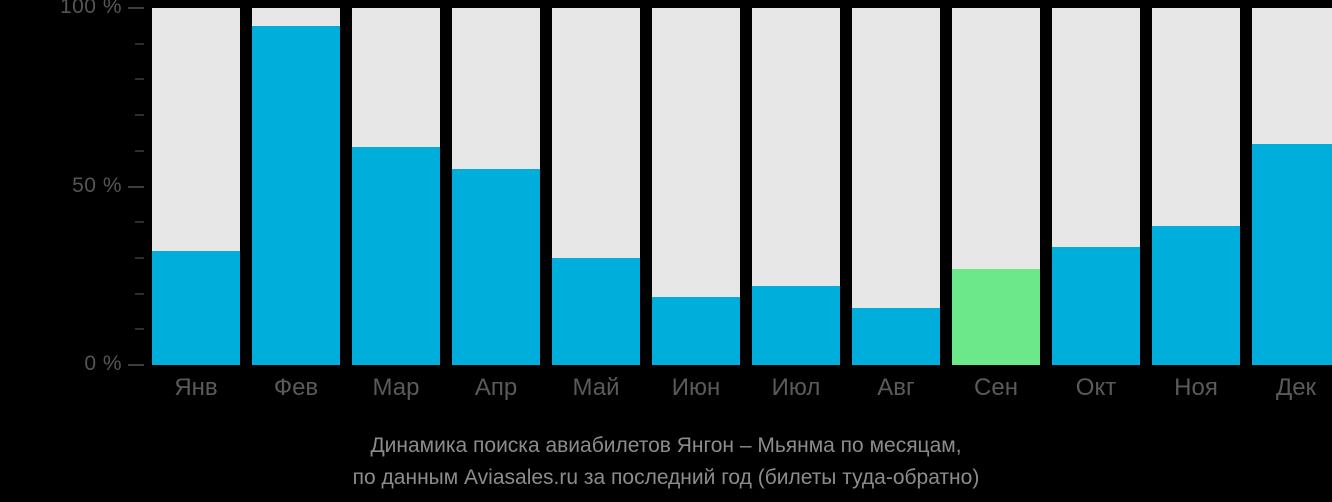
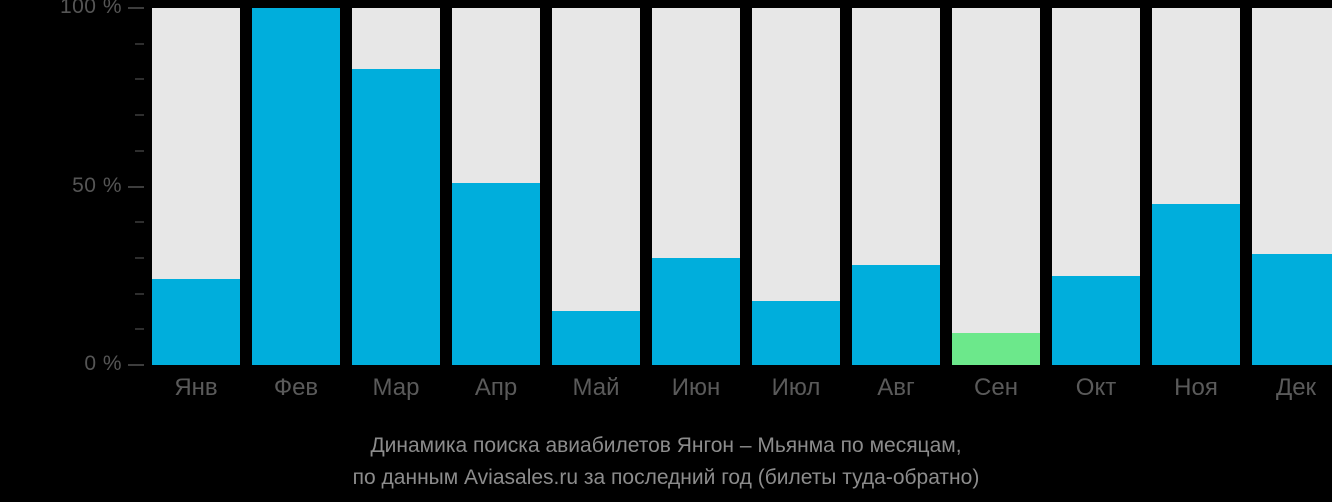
Янв: 32% -> 24%
Фев: 95% -> 100%
Мар: 61% -> 83%
Апр: 55% -> 51%
Май: 30% -> 15%
Июн: 19% -> 30%
Июл: 22% -> 18%
Авг: 16% -> 28%
Сен: 27% -> 9%
Окт: 33% -> 25%
Ноя: 39% -> 45%
Дек: 62% -> 31%
